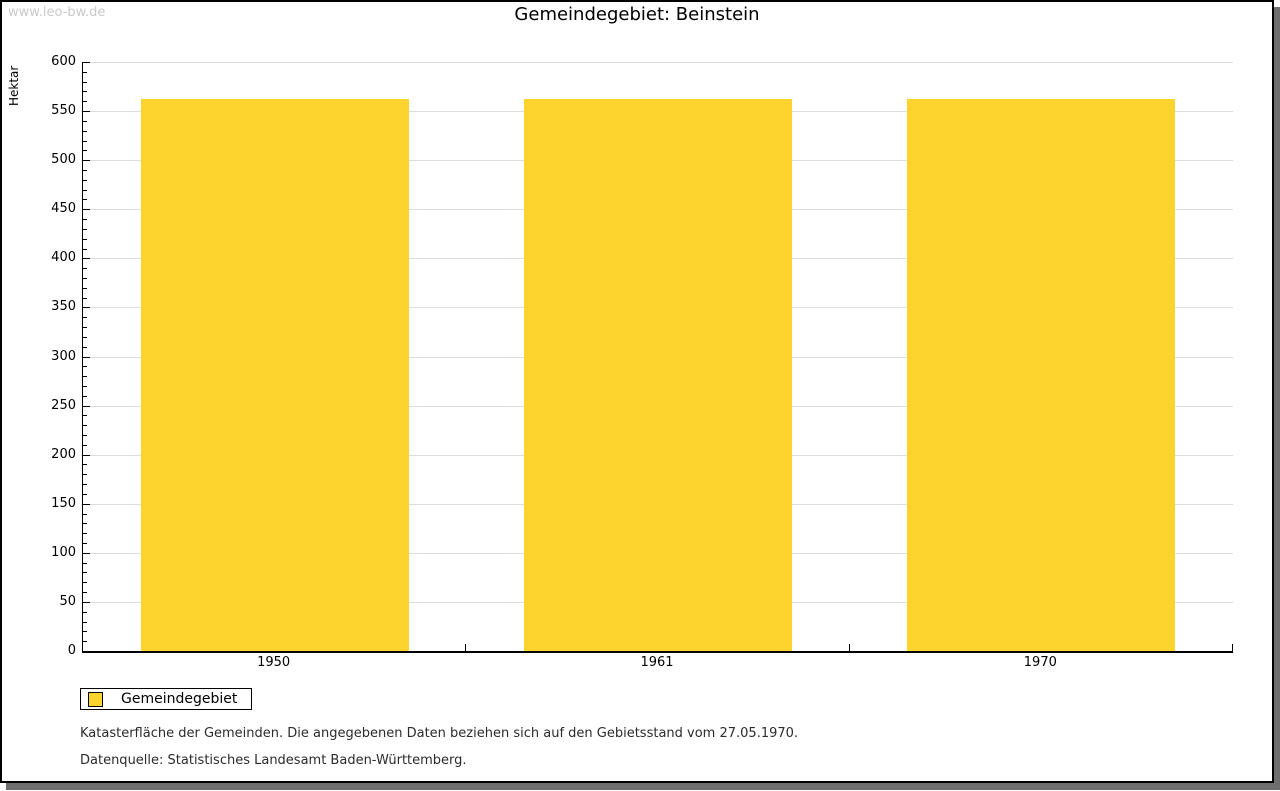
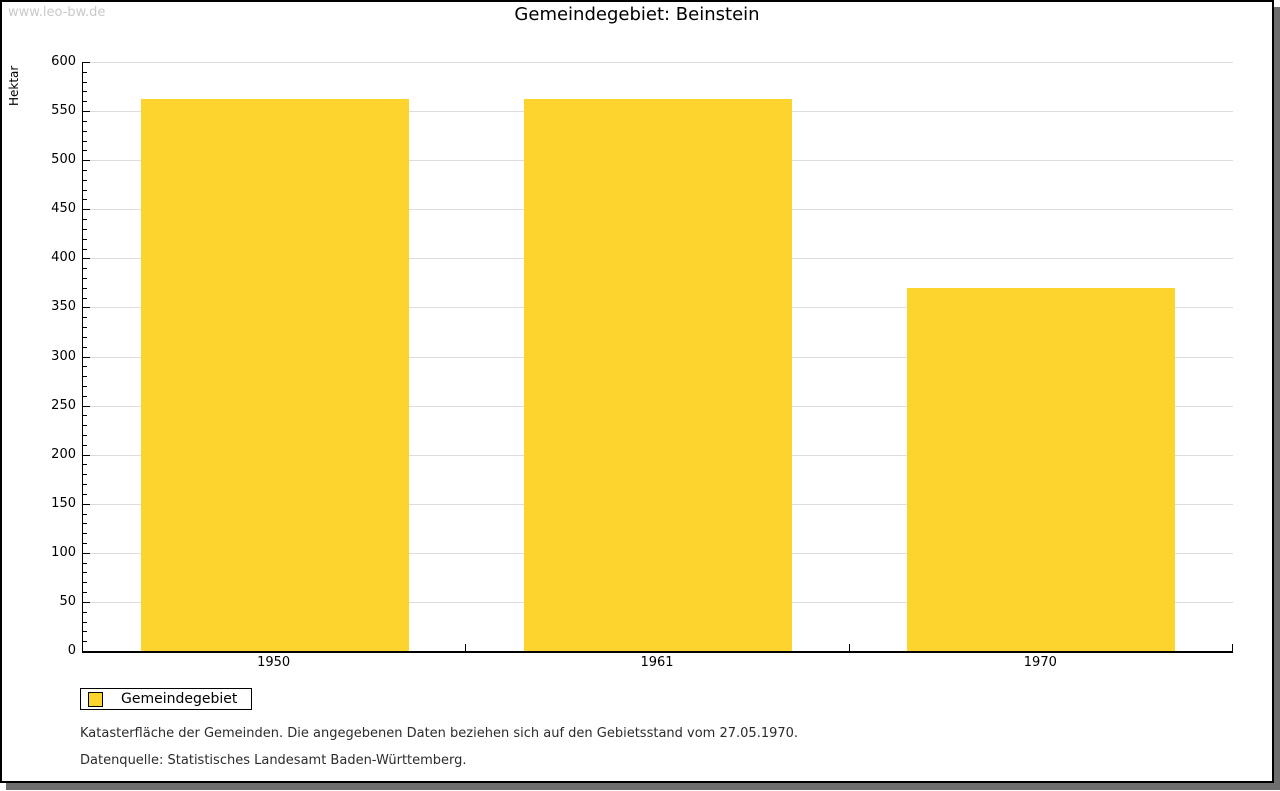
1970: 560 -> 370
